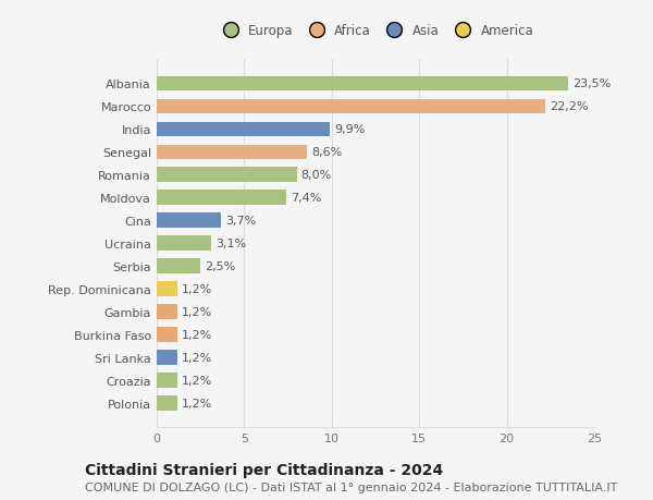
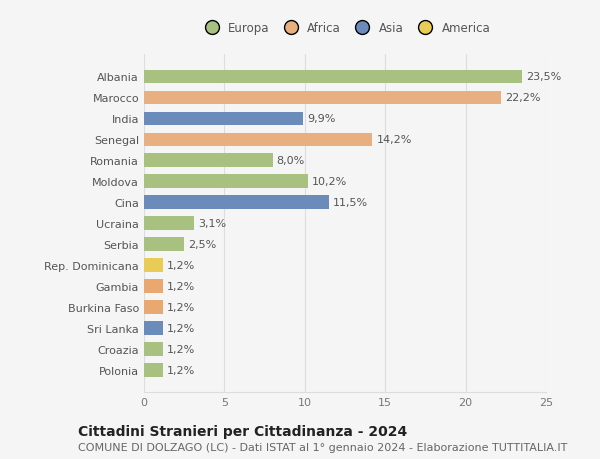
Senegal: 8,6% -> 14,2%
Moldova: 7,4% -> 10,2%
Cina: 3,7% -> 11,5%
